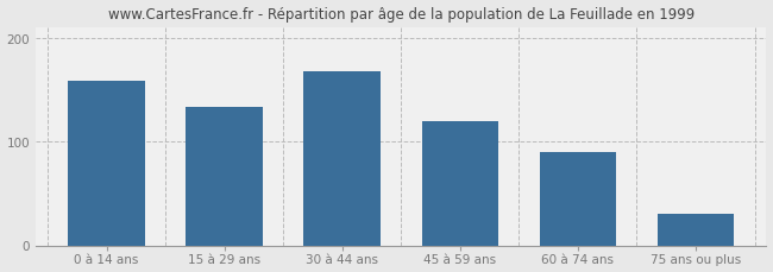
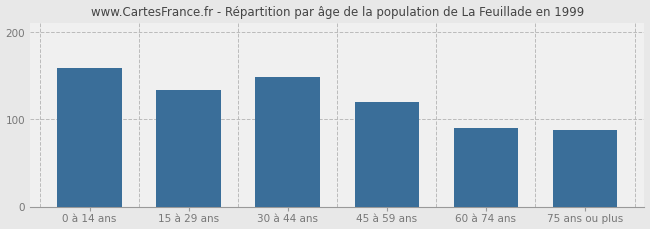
30 à 44 ans: 168 -> 148
75 ans ou plus: 30 -> 88
